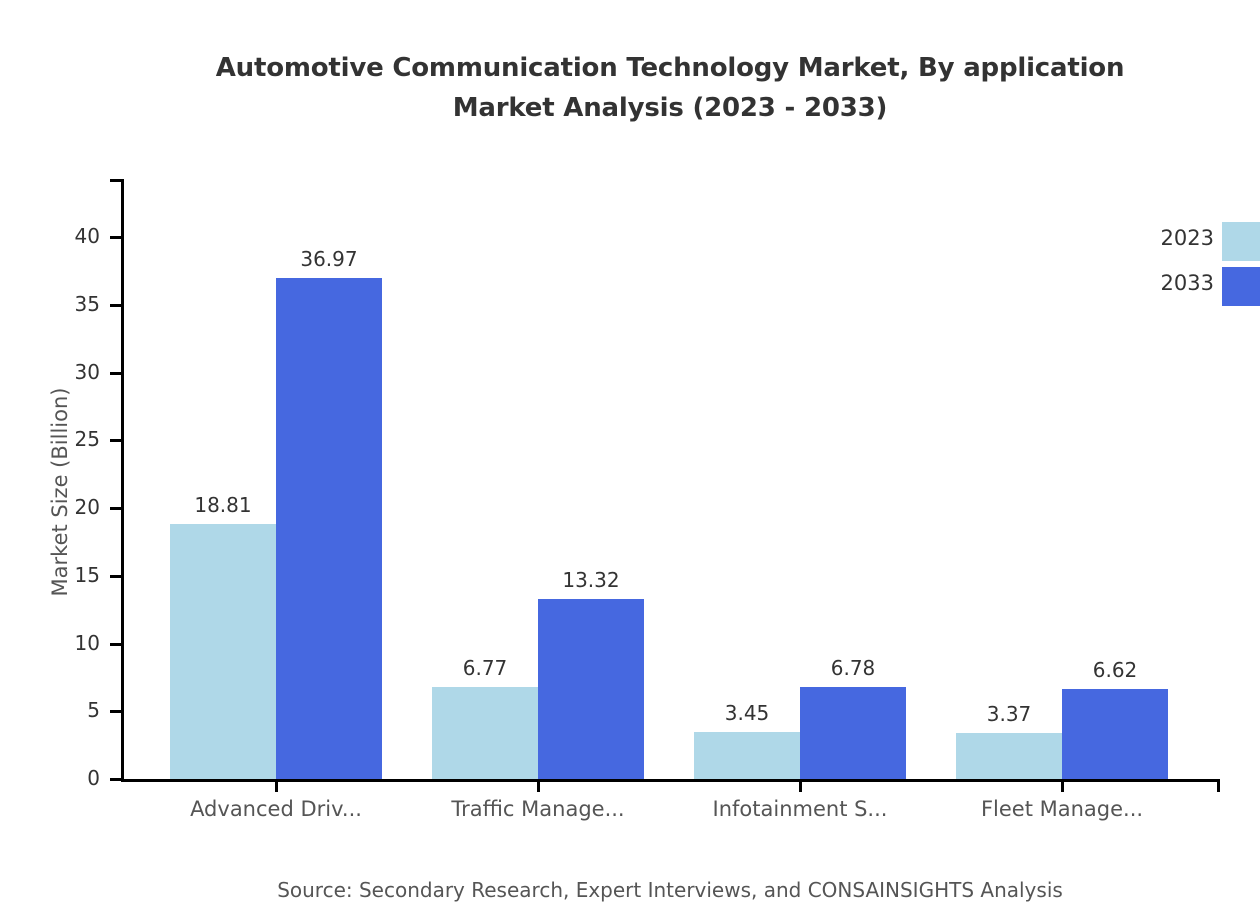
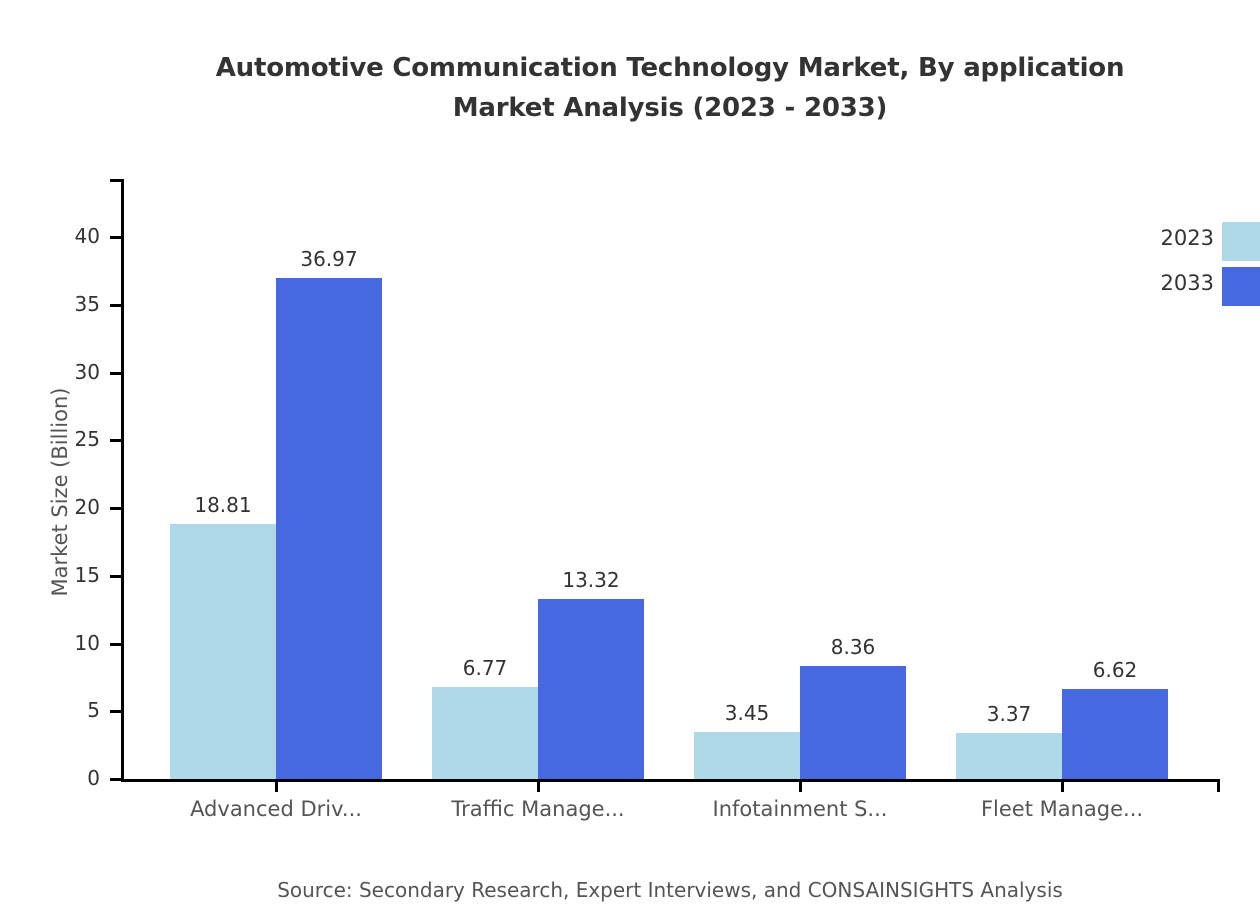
2033/Infotainment S...: 6.78 -> 8.36
